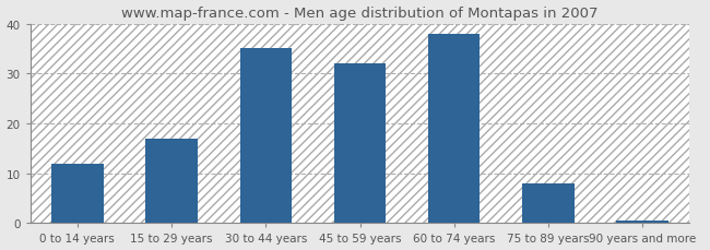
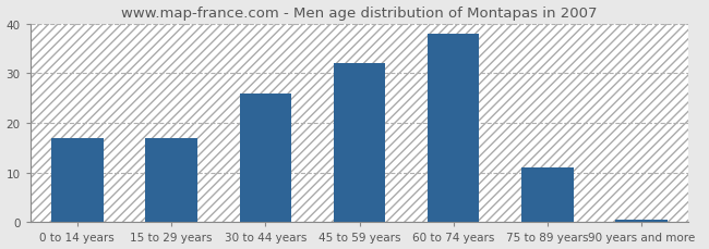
0 to 14 years: 12.0 -> 17.0
30 to 44 years: 35.0 -> 26.0
75 to 89 years: 8.0 -> 11.0
